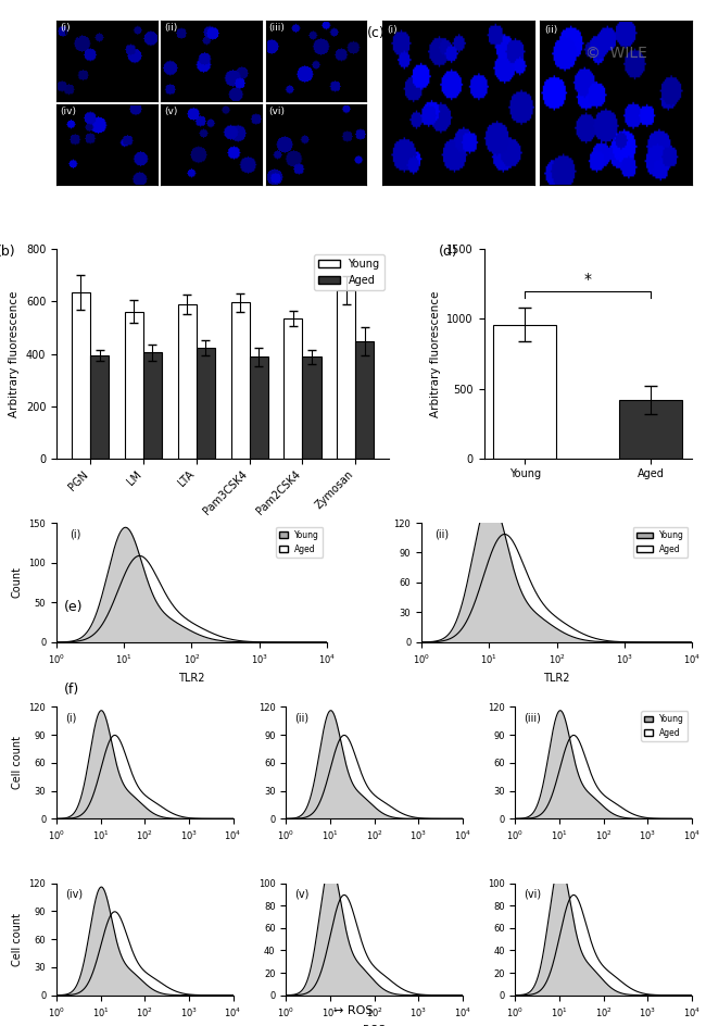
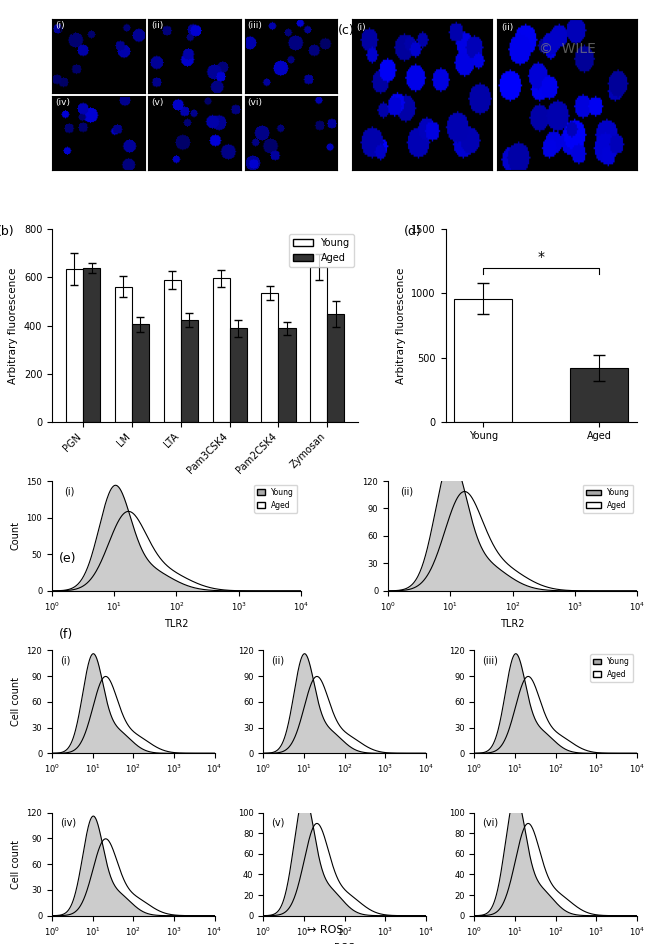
Aged/PGN: 395 -> 640
